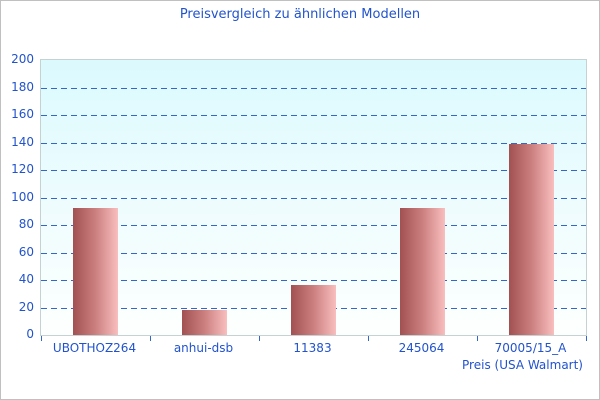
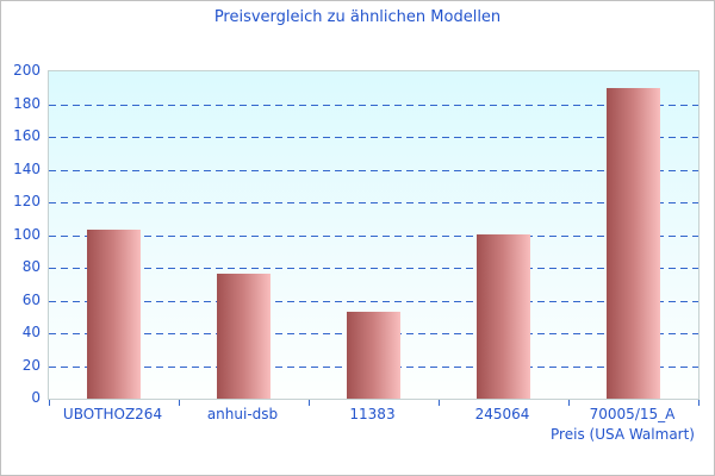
UBOTHOZ264: 92 -> 103
anhui-dsb: 18 -> 76
11383: 36 -> 53
245064: 92 -> 100
70005/15_A: 139 -> 190
